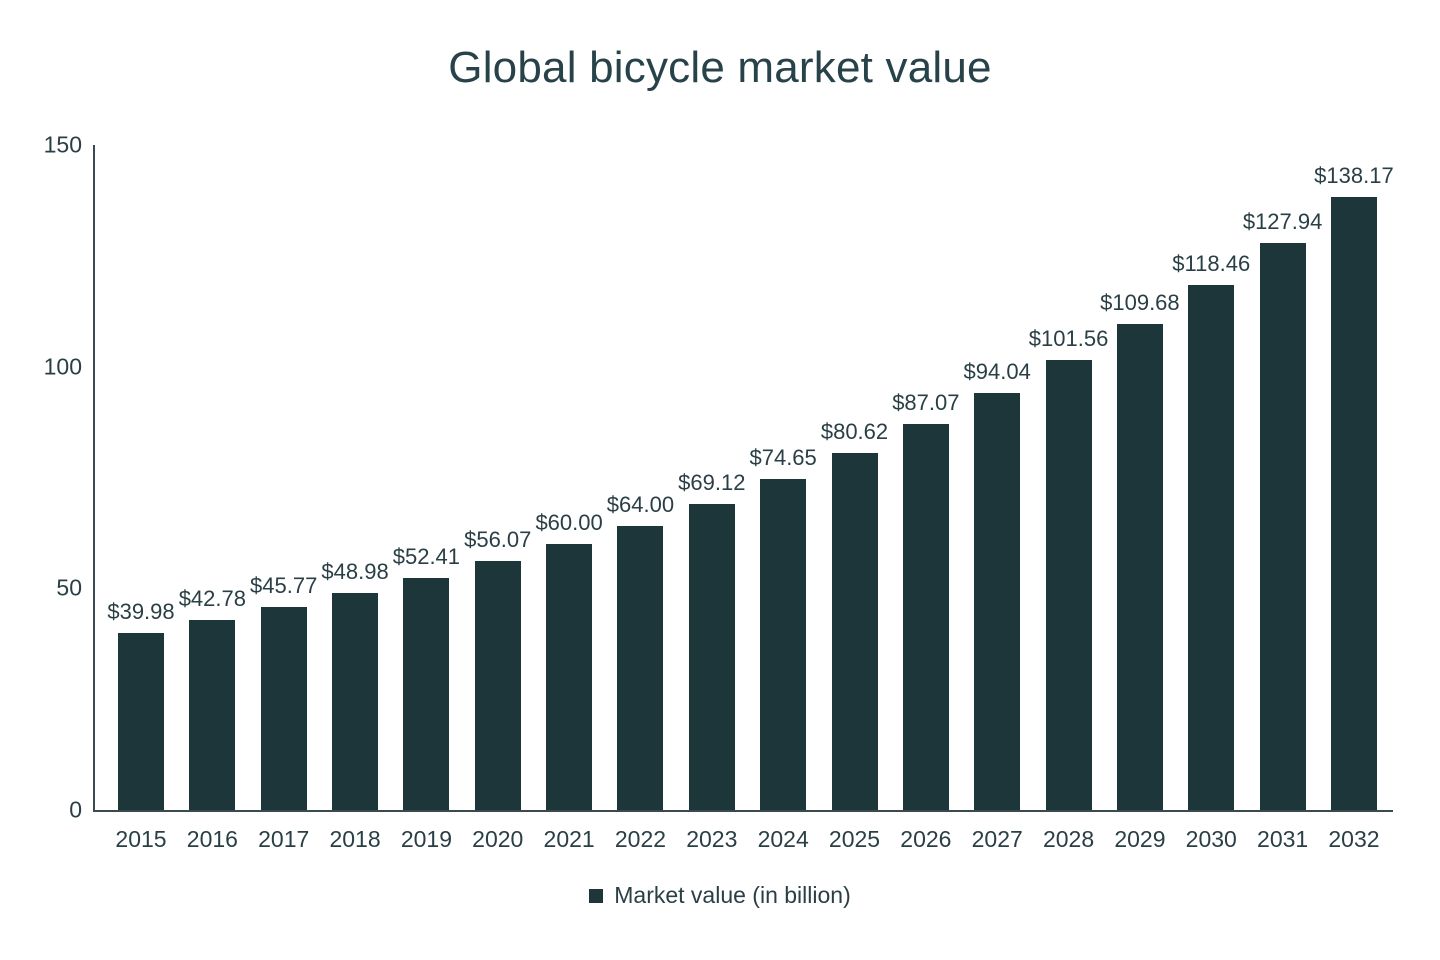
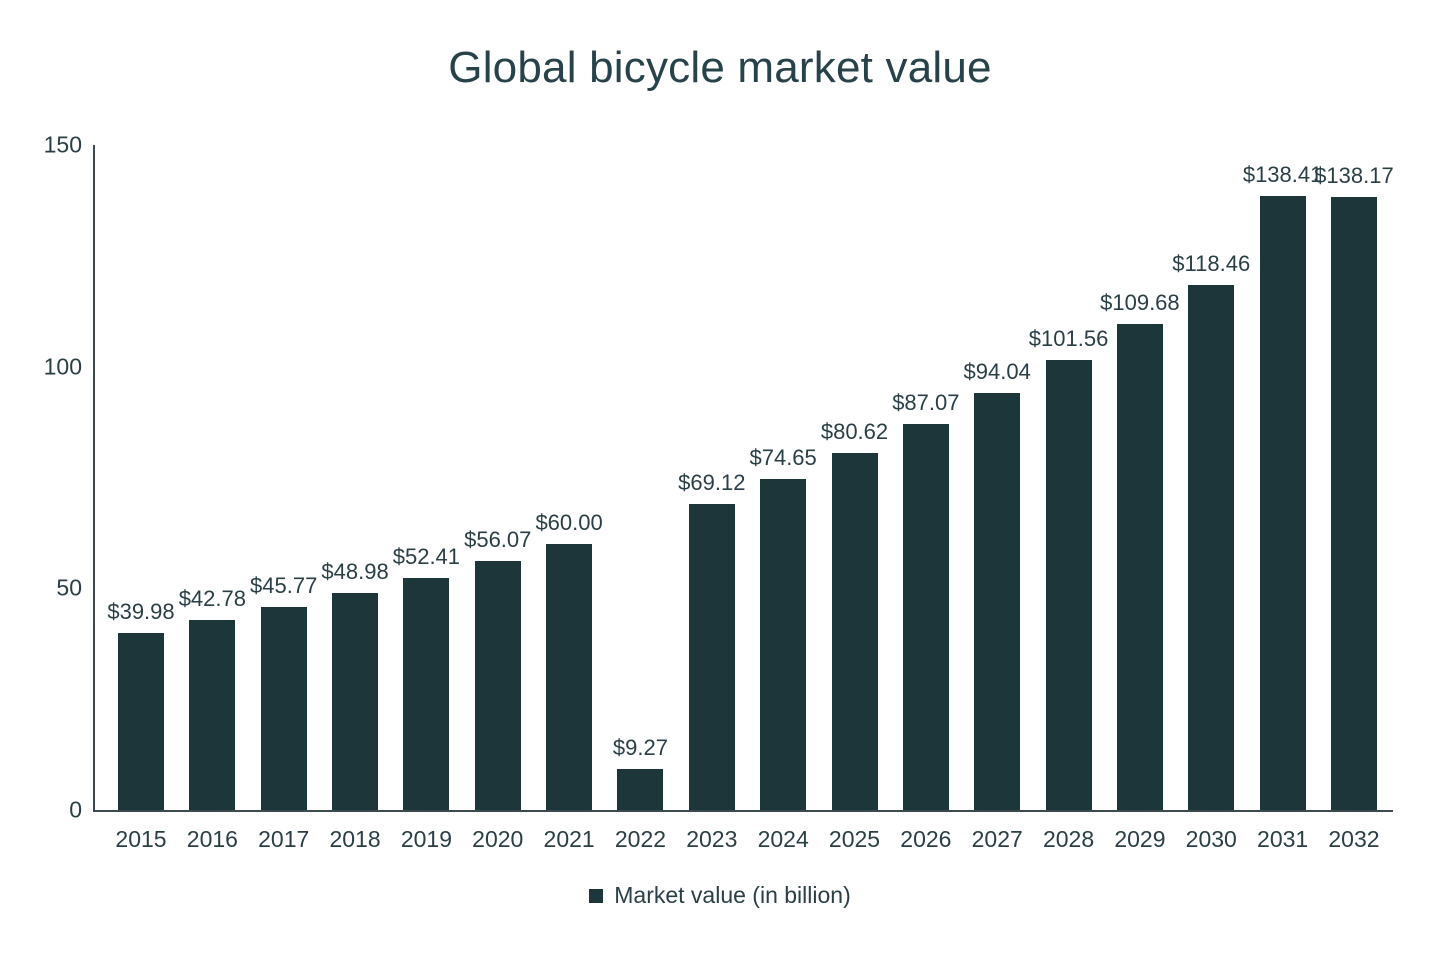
2022: $64.00 -> $9.27
2031: $127.94 -> $138.41
